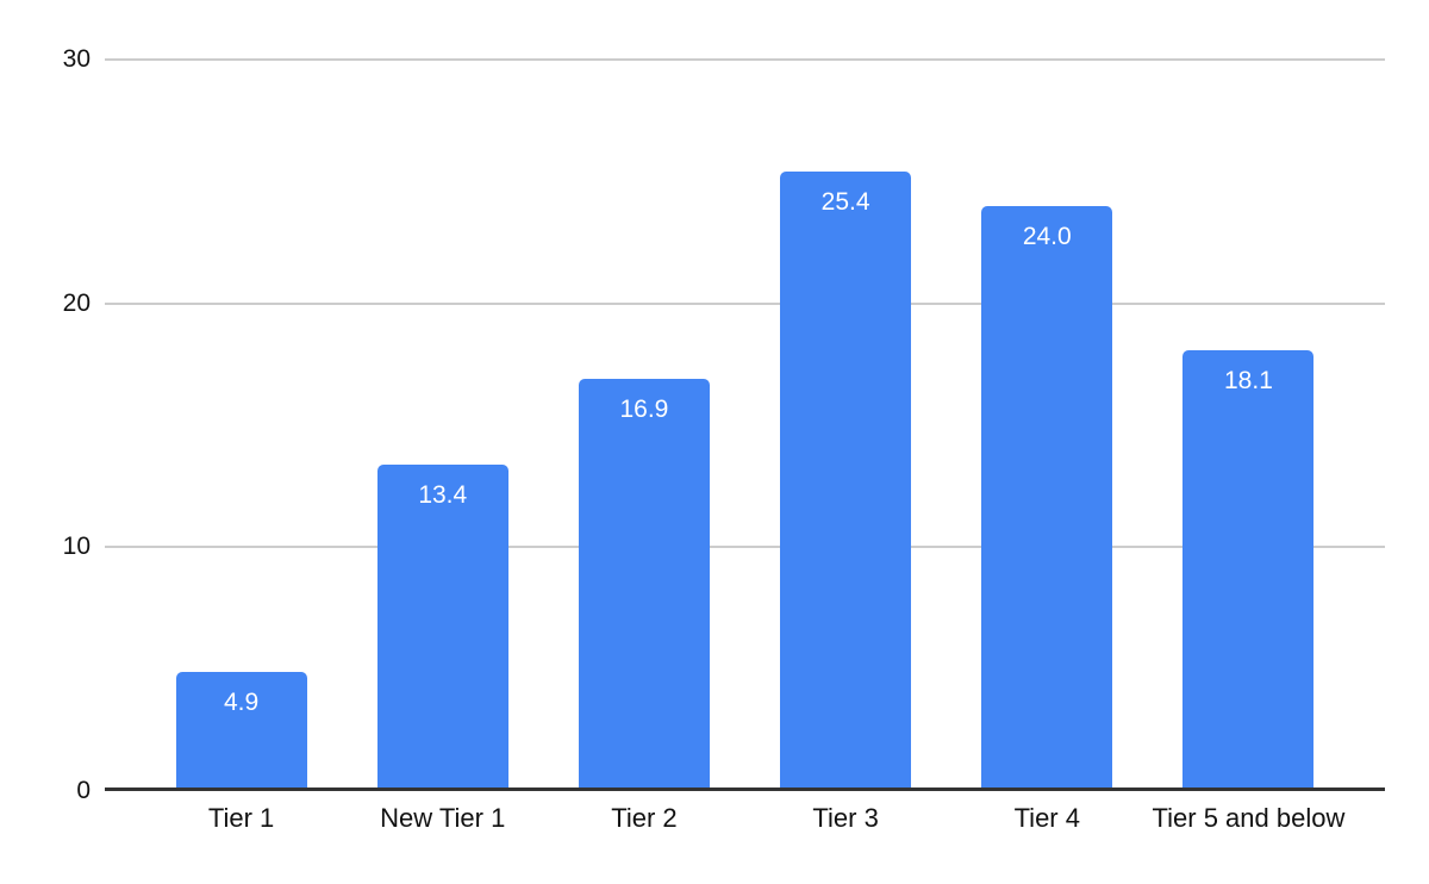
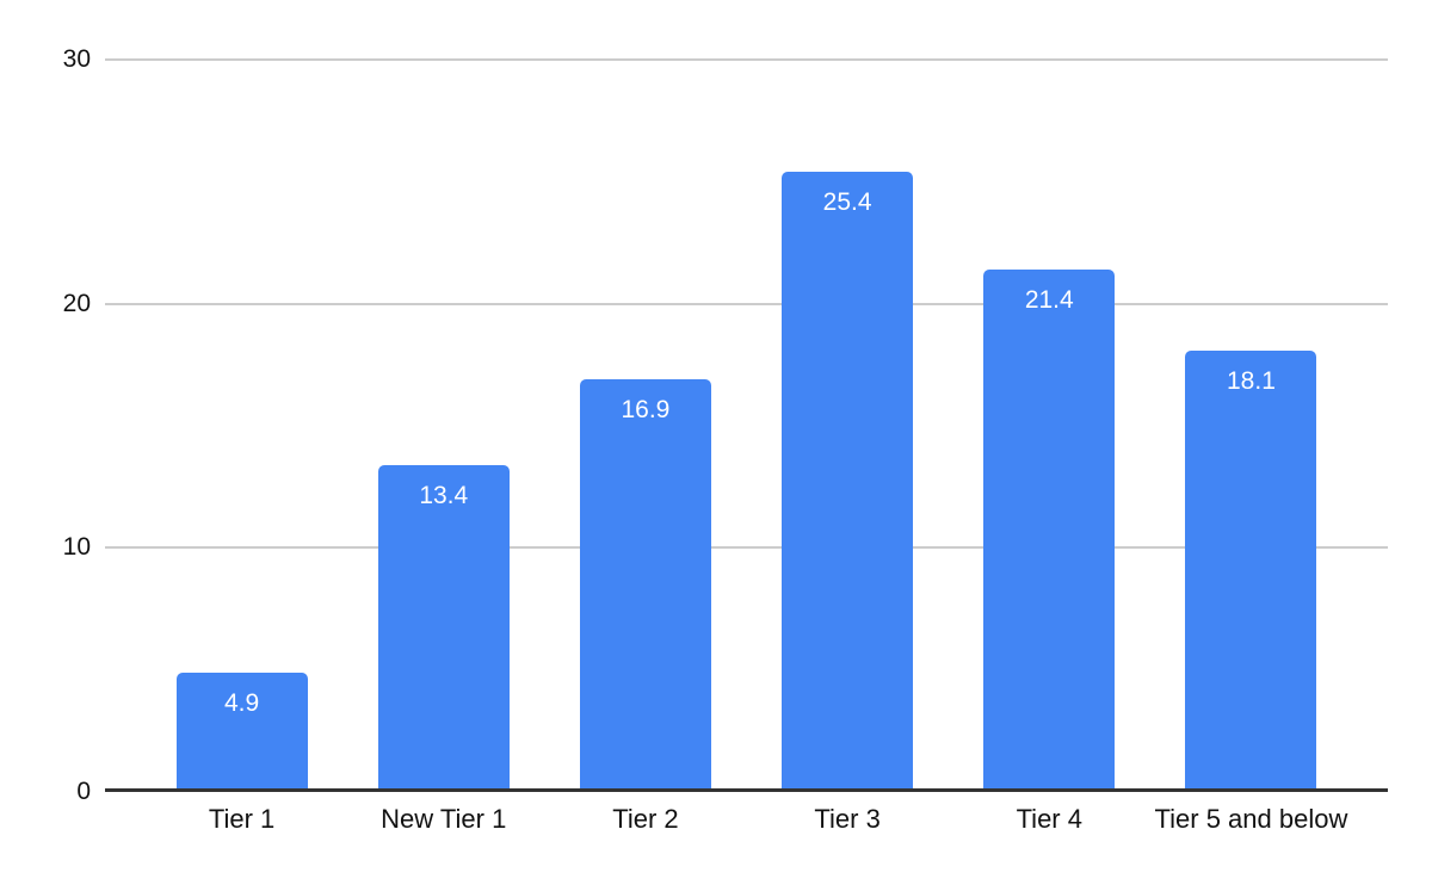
Tier 4: 24.0 -> 21.4
